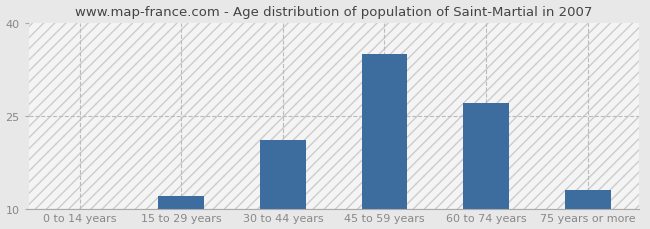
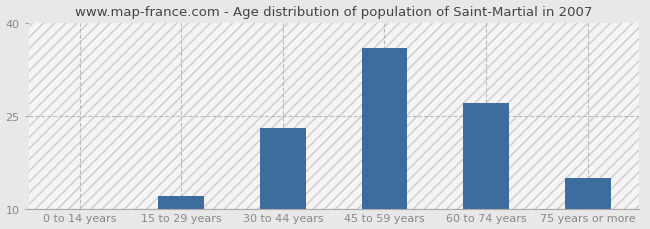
30 to 44 years: 21 -> 23
45 to 59 years: 35 -> 36
75 years or more: 13 -> 15
